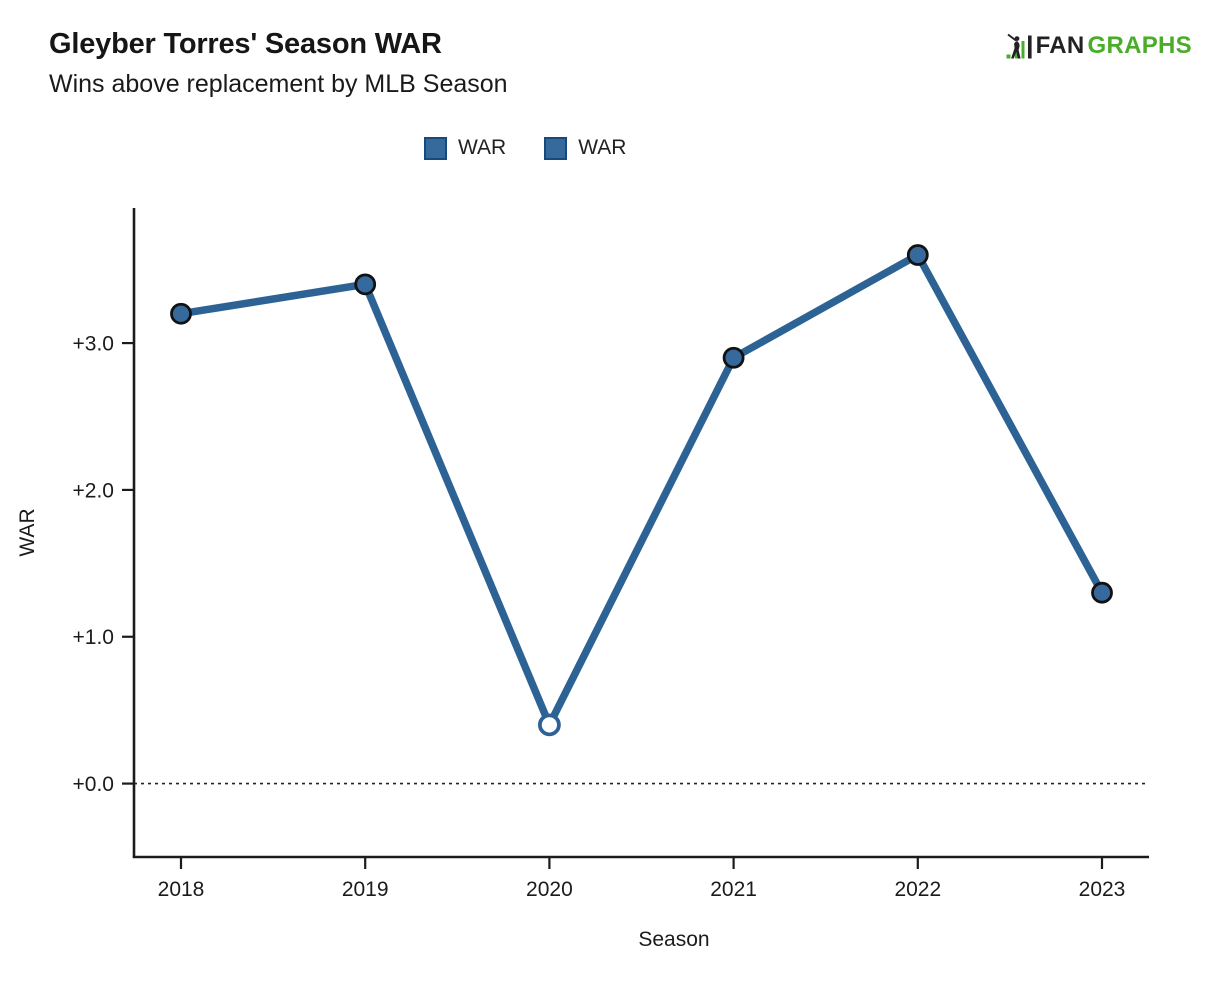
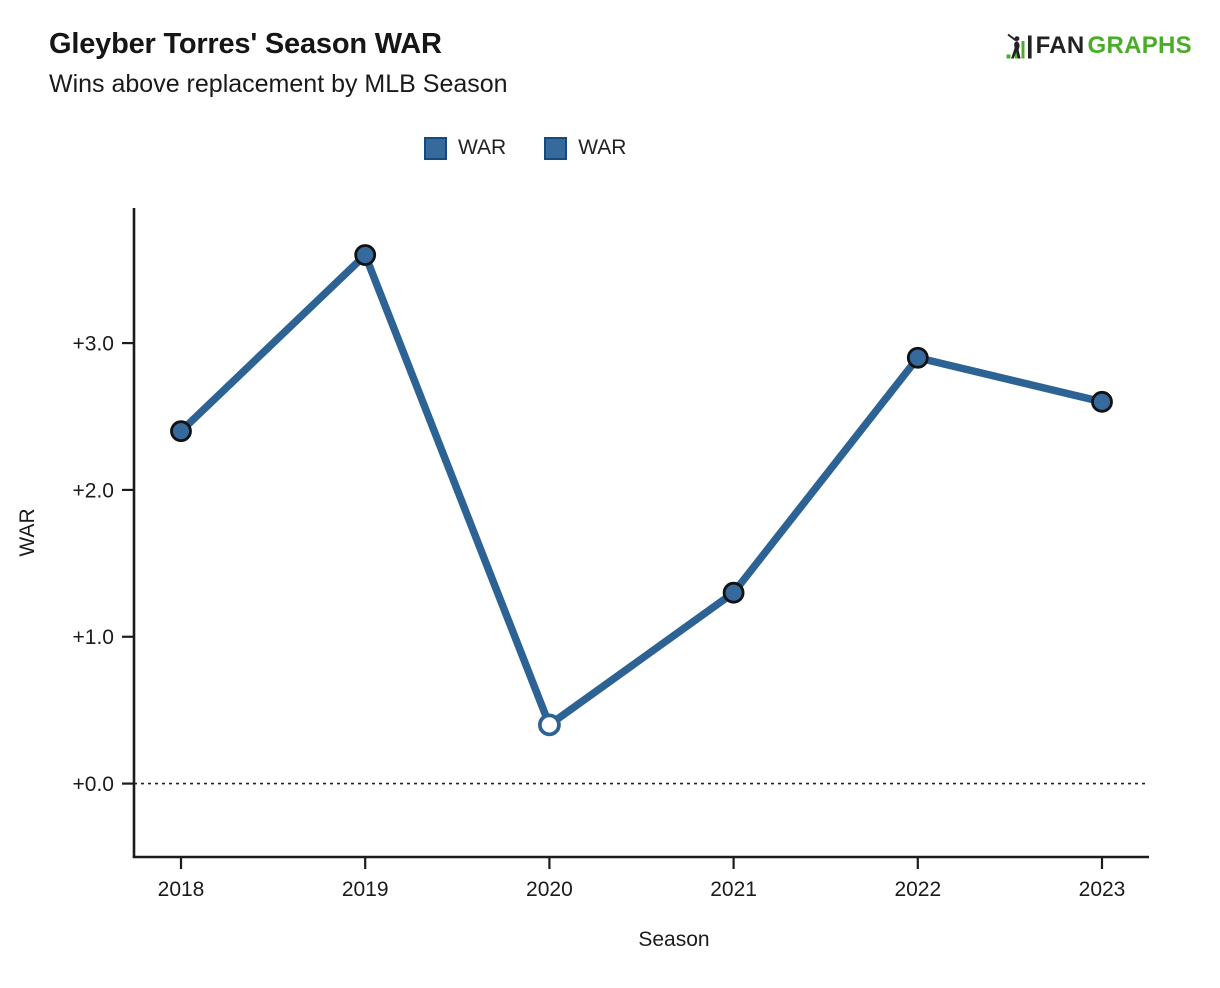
2018: 3.2 -> 2.4
2019: 3.4 -> 3.6
2021: 2.9 -> 1.3
2022: 3.6 -> 2.9
2023: 1.3 -> 2.6
